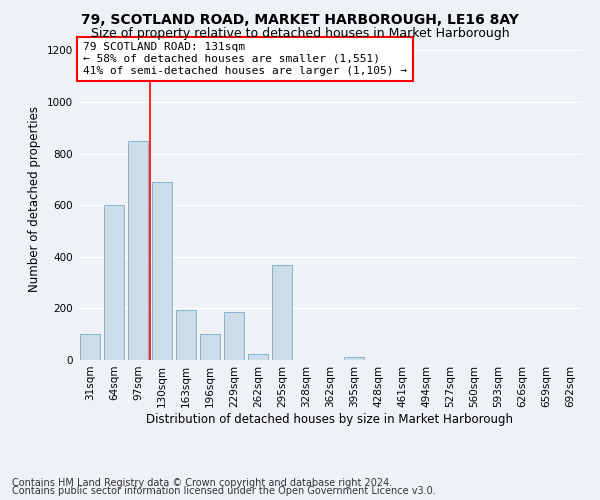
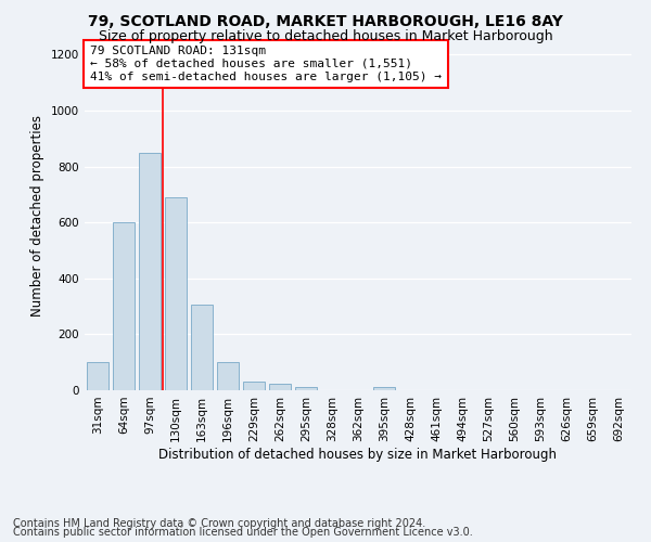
163sqm: 195 -> 305
229sqm: 185 -> 30
295sqm: 370 -> 10
